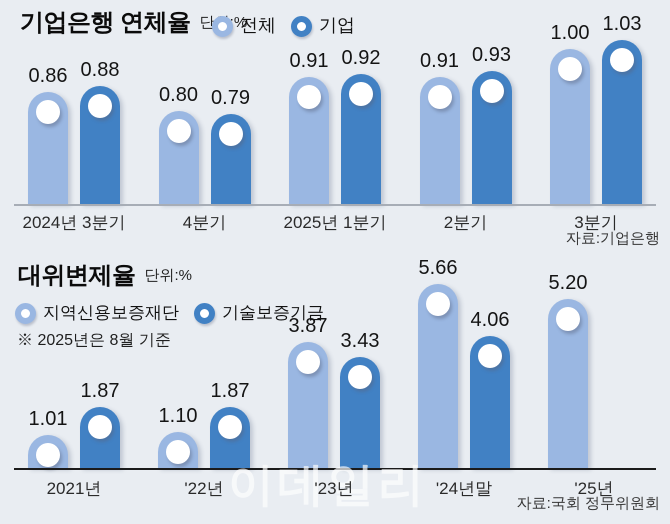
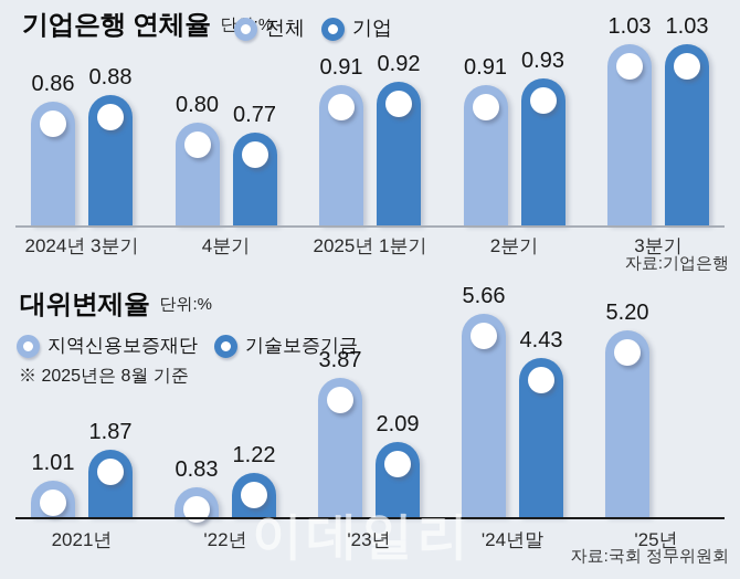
기업은행 연체율/기업/4분기: 0.79 -> 0.77
기업은행 연체율/전체/3분기: 1.00 -> 1.03
대위변제율/지역신용보증재단/'22년: 1.10 -> 0.83
대위변제율/기술보증기금/'22년: 1.87 -> 1.22
대위변제율/기술보증기금/'23년: 3.43 -> 2.09
대위변제율/기술보증기금/'24년말: 4.06 -> 4.43
